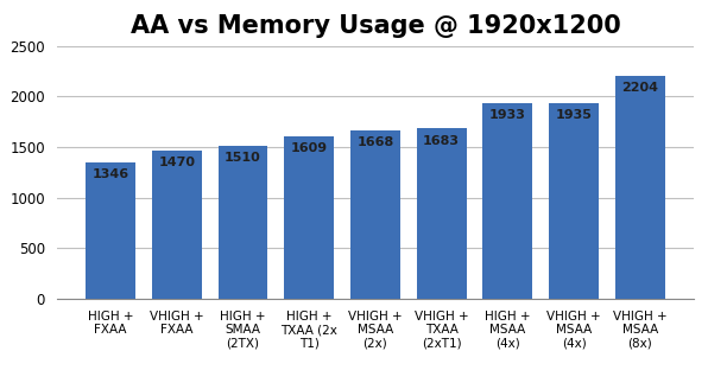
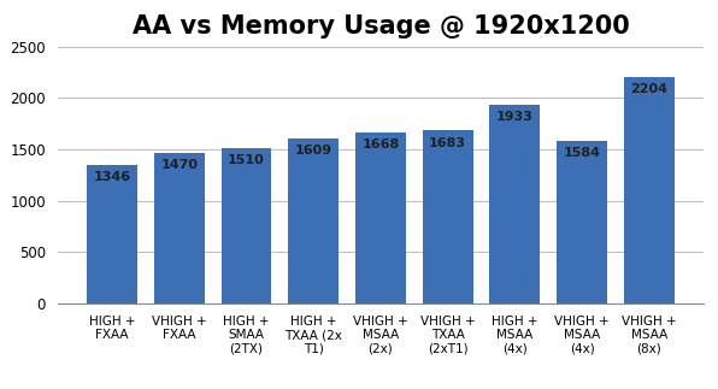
VHIGH + MSAA (4x): 1935 -> 1584
